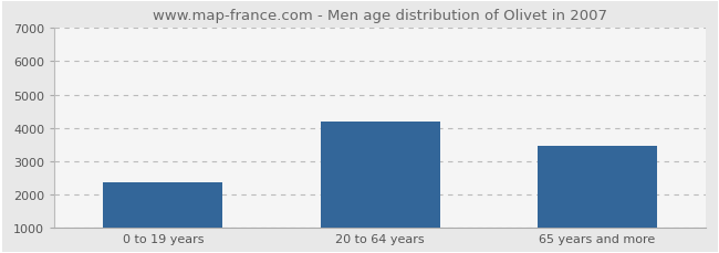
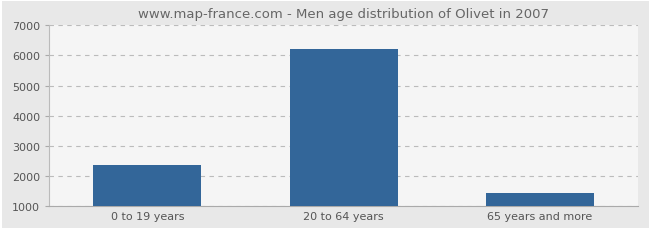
20 to 64 years: 4200 -> 6200
65 years and more: 3450 -> 1450
